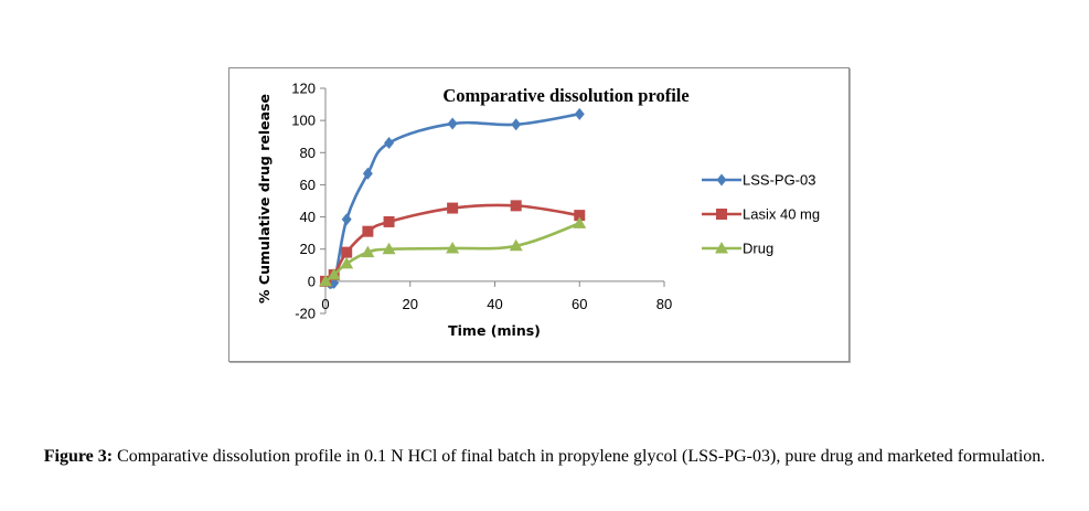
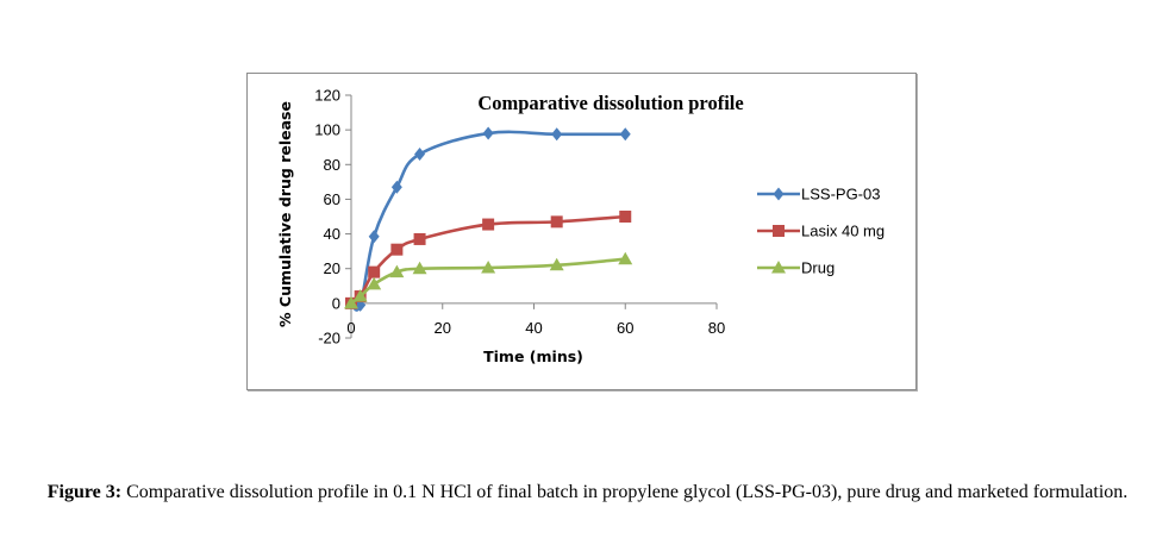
LSS-PG-03/60: 104 -> 98
Lasix 40 mg/60: 41 -> 50
Drug/60: 36 -> 26
